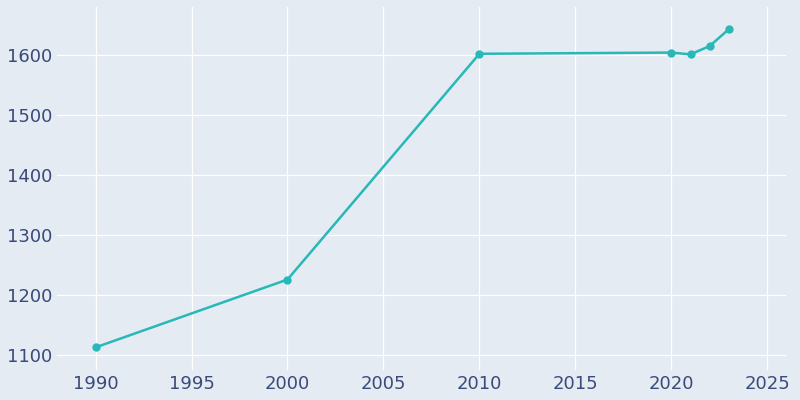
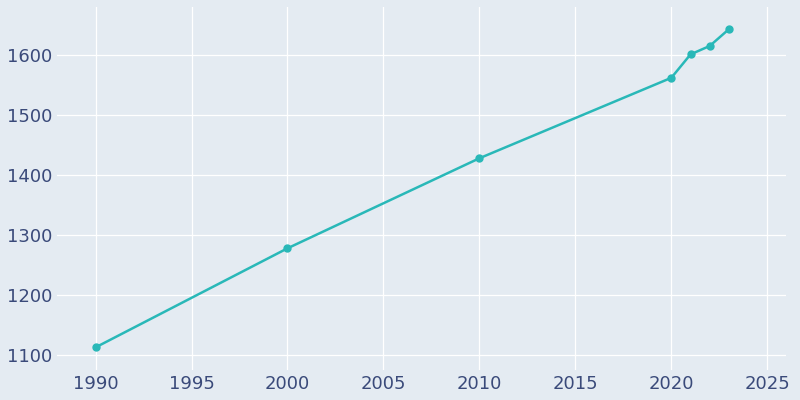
2000: 1226 -> 1278
2010: 1602 -> 1428
2020: 1604 -> 1562
